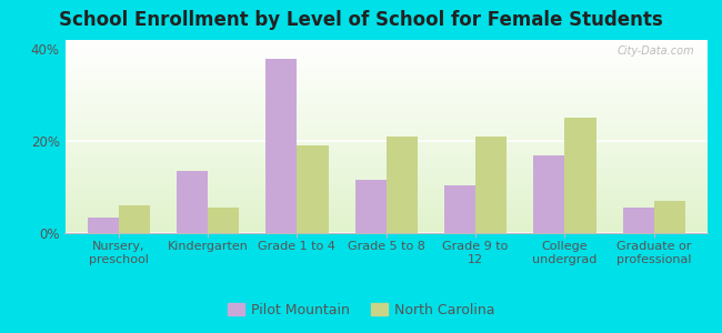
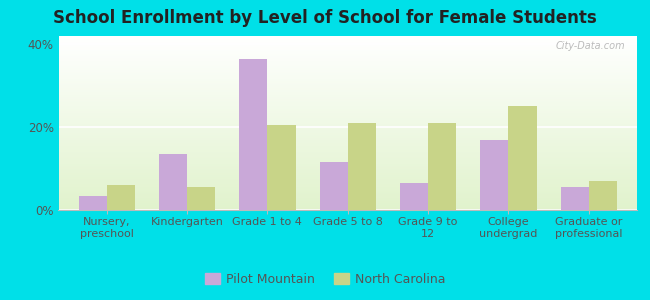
Pilot Mountain/Grade 1 to 4: 38.0% -> 36.5%
North Carolina/Grade 1 to 4: 19.0% -> 20.5%
Pilot Mountain/Grade 9 to 12: 10.5% -> 6.5%
